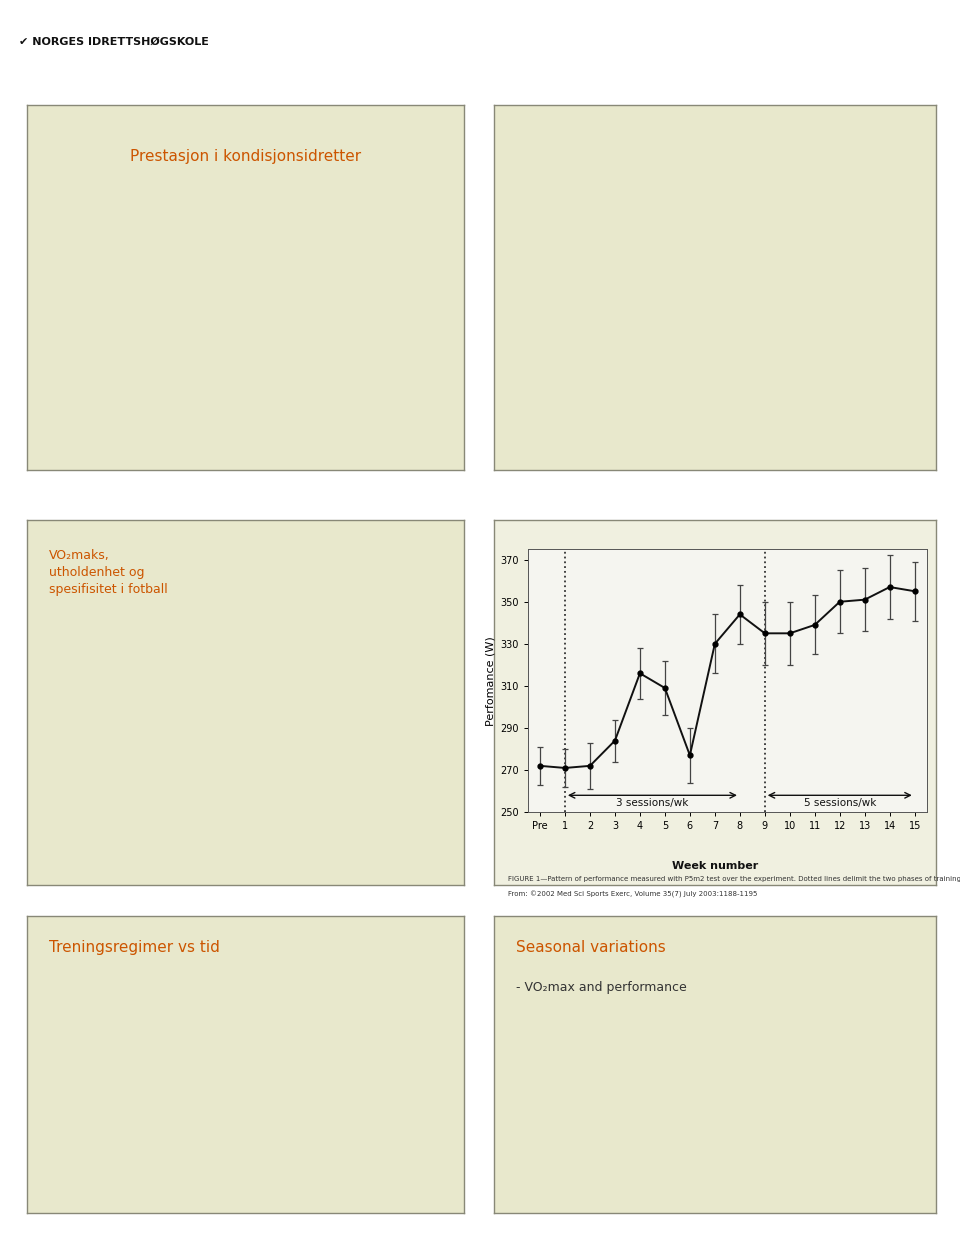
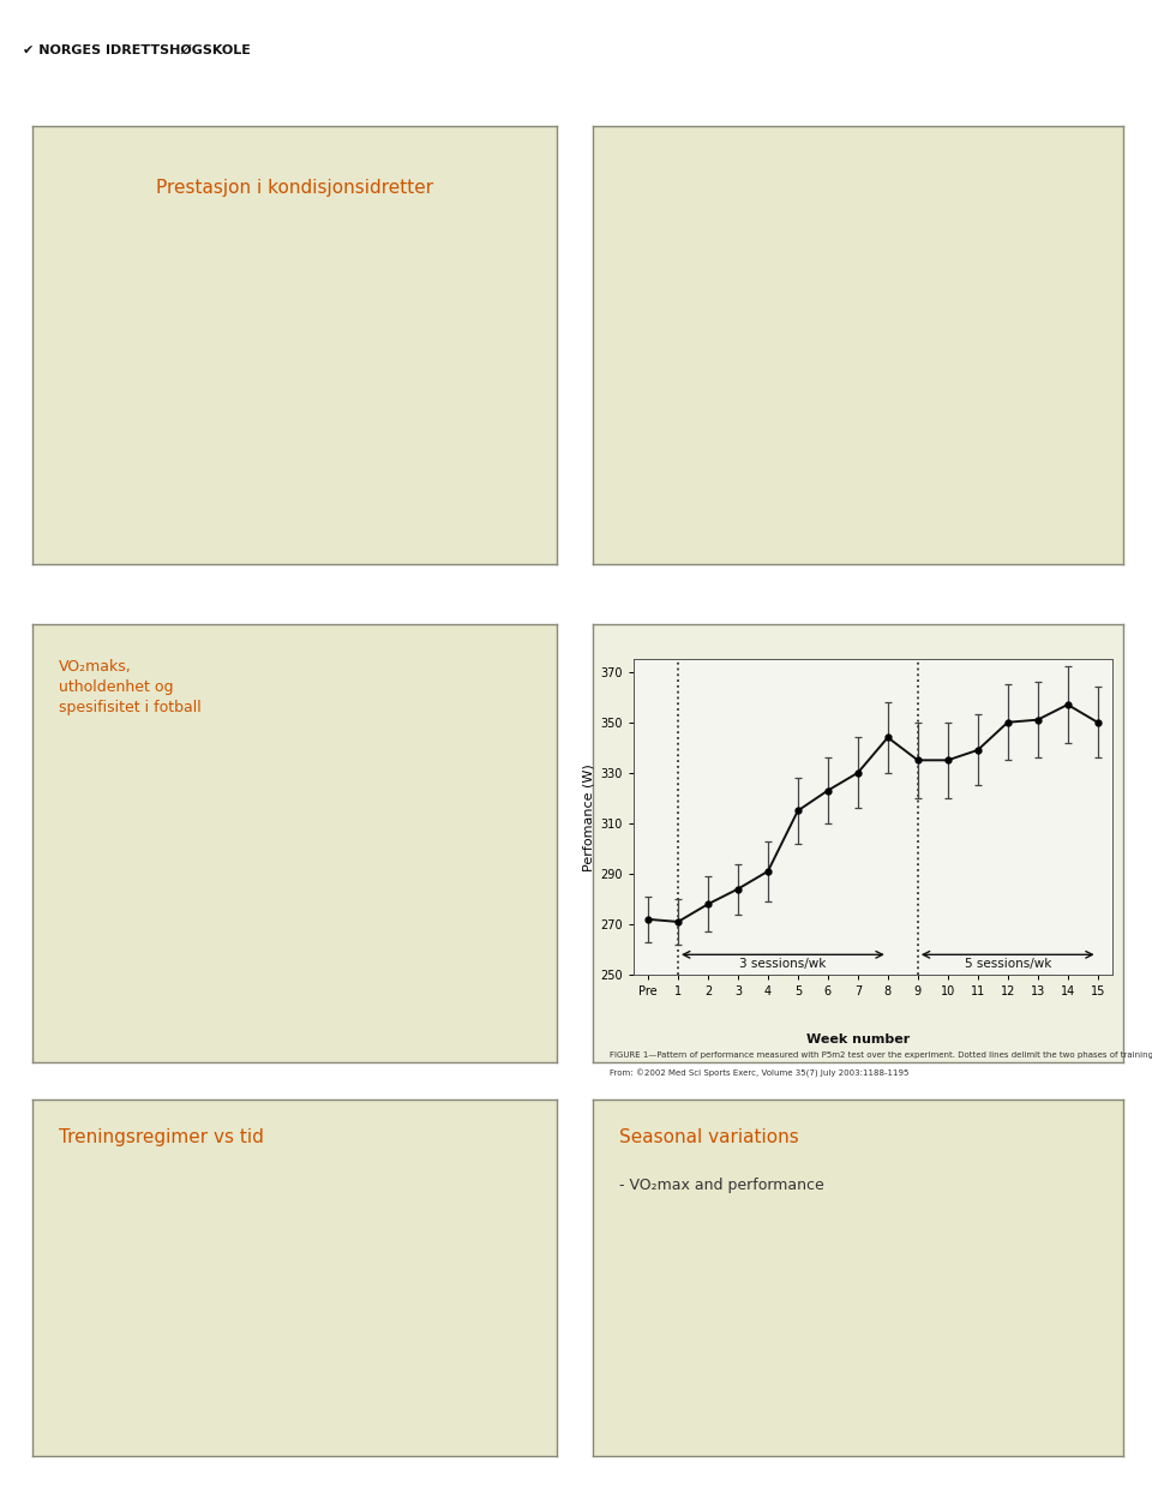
2: 272 -> 278
4: 316 -> 291
5: 309 -> 315
6: 277 -> 323
15: 355 -> 350
